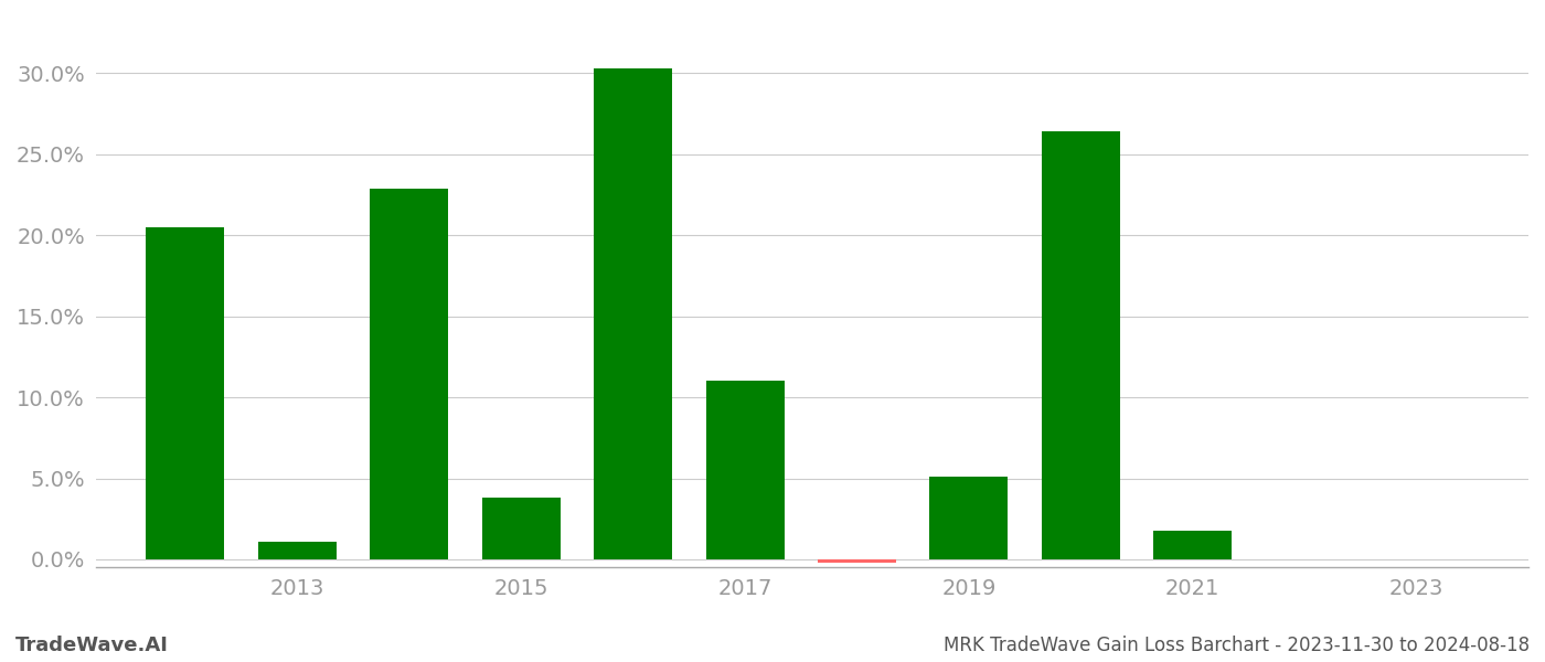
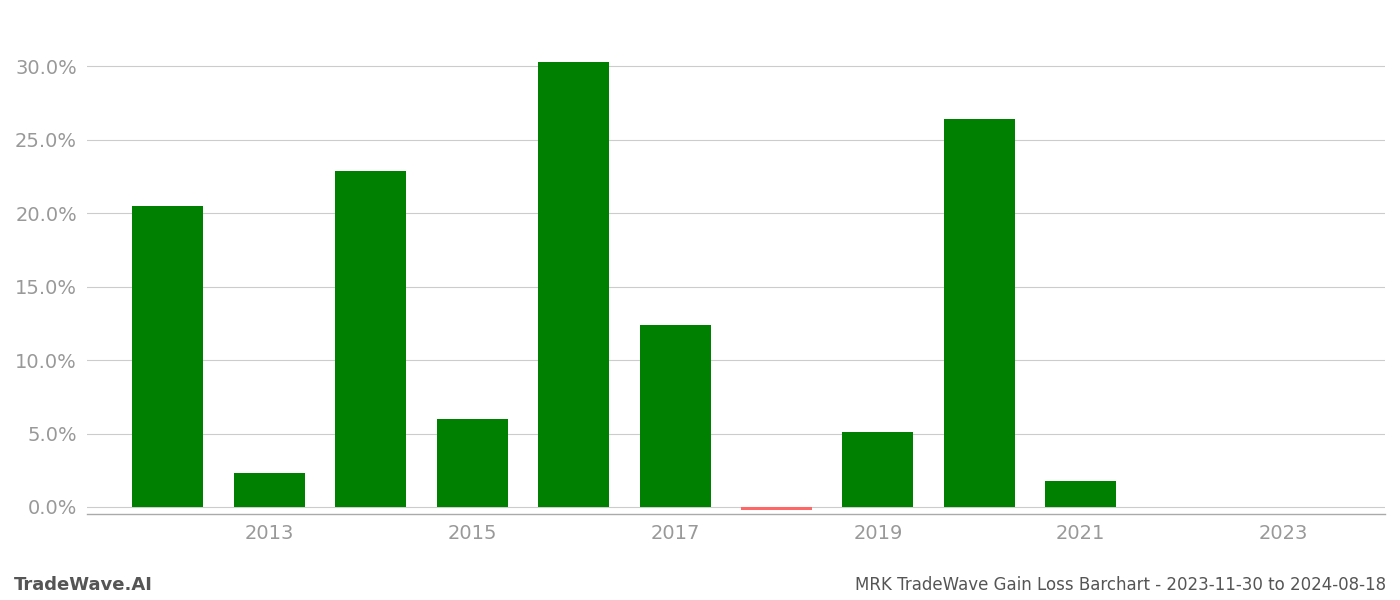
2013: 1.1% -> 2.3%
2015: 3.8% -> 6.0%
2017: 11.0% -> 12.4%
